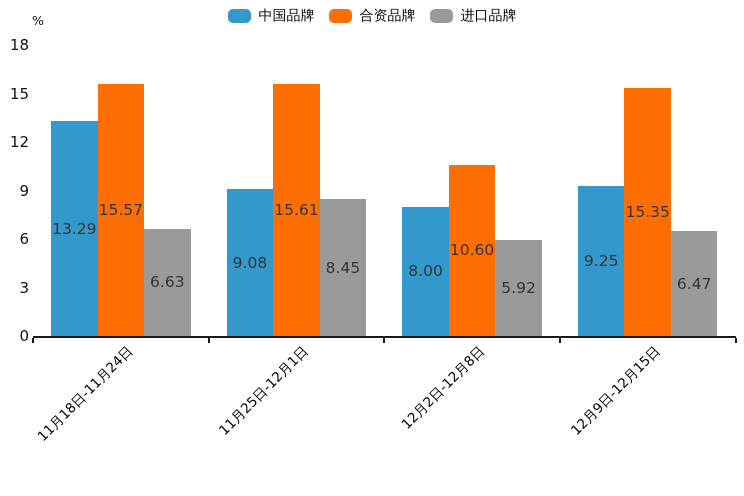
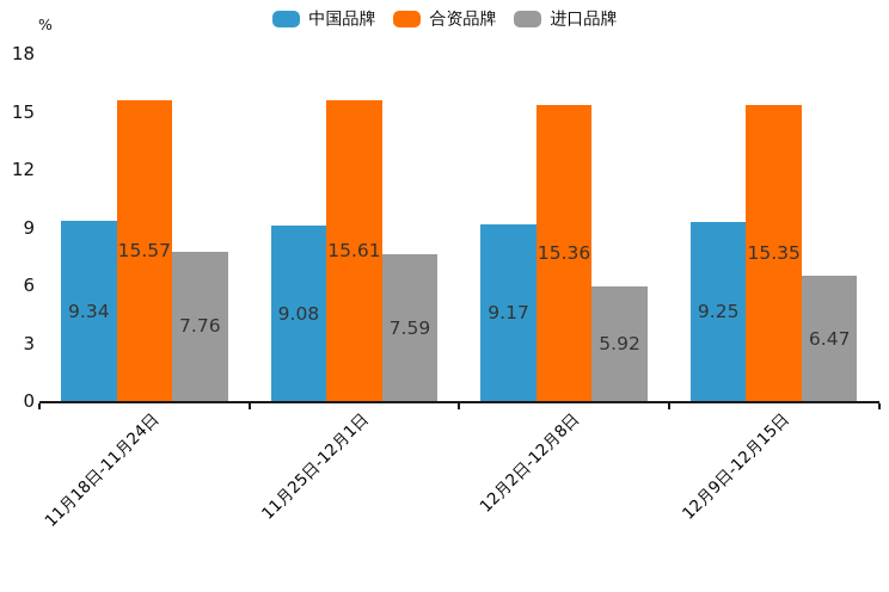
中国品牌/11月18日-11月24日: 13.29 -> 9.34
进口品牌/11月18日-11月24日: 6.63 -> 7.76
进口品牌/11月25日-12月1日: 8.45 -> 7.59
中国品牌/12月2日-12月8日: 8.00 -> 9.17
合资品牌/12月2日-12月8日: 10.60 -> 15.36
